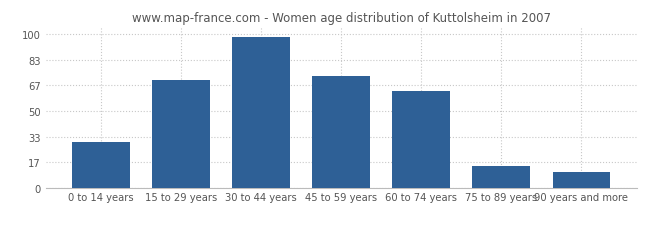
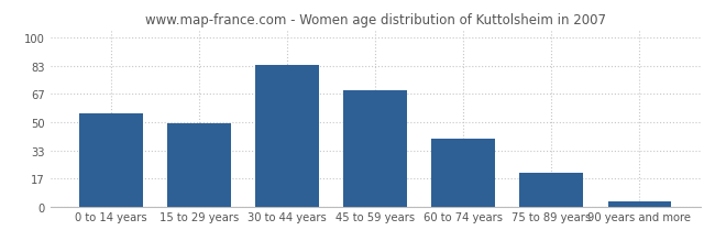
0 to 14 years: 30 -> 55
15 to 29 years: 70 -> 49
30 to 44 years: 98 -> 84
45 to 59 years: 73 -> 69
60 to 74 years: 63 -> 40
75 to 89 years: 14 -> 20
90 years and more: 10 -> 3
